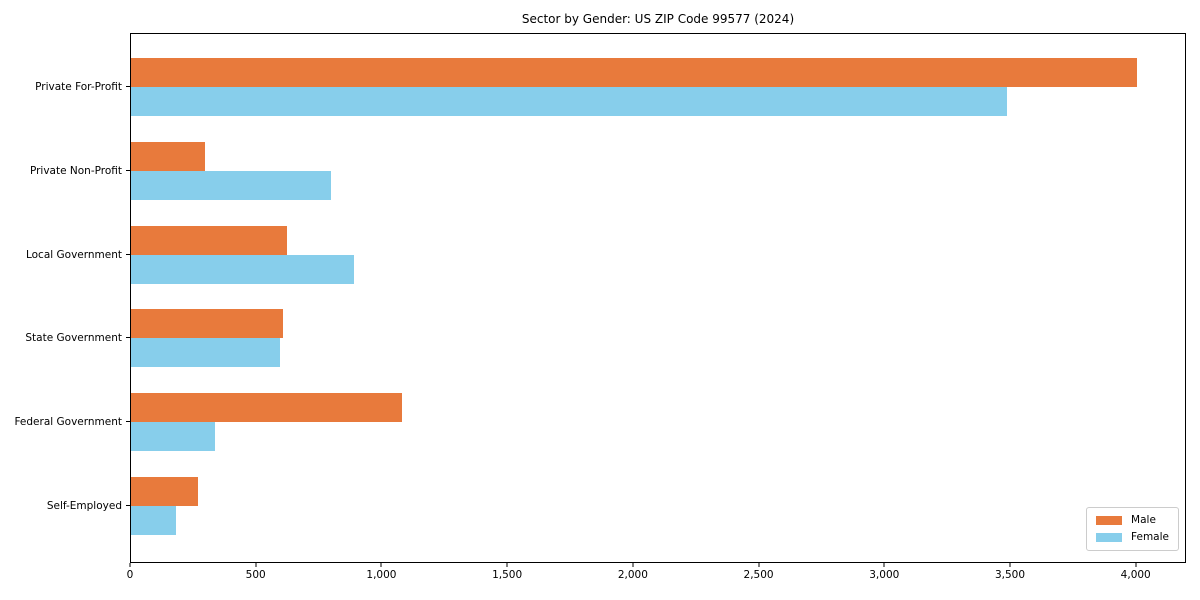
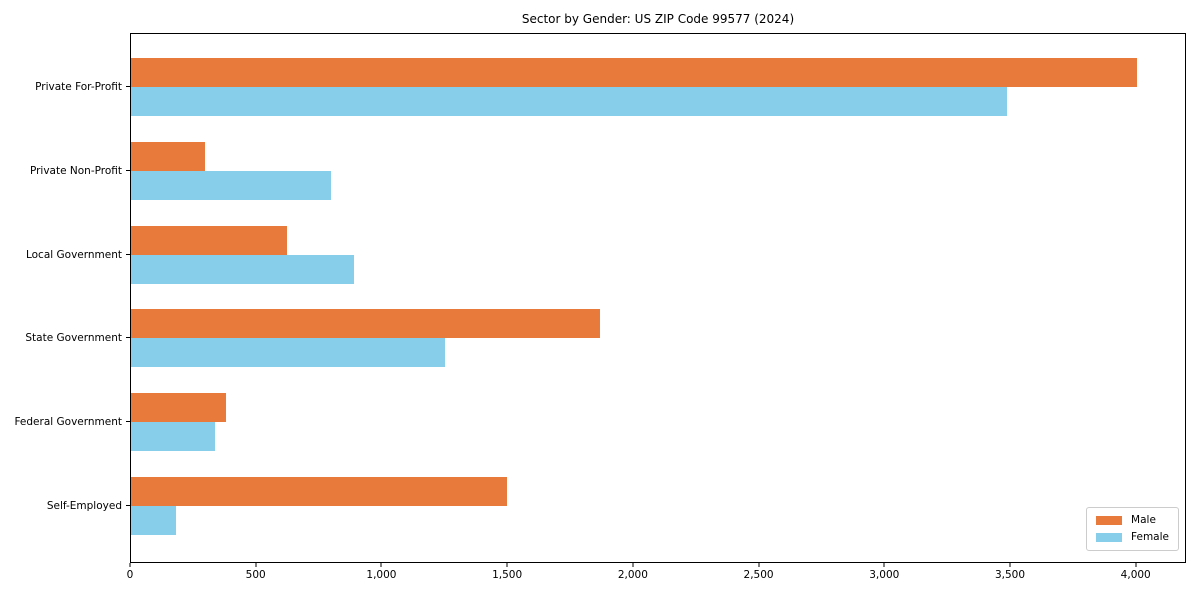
Male/State Government: 600 -> 1870
Female/State Government: 600 -> 1250
Male/Federal Government: 1080 -> 380
Male/Self-Employed: 260 -> 1500
